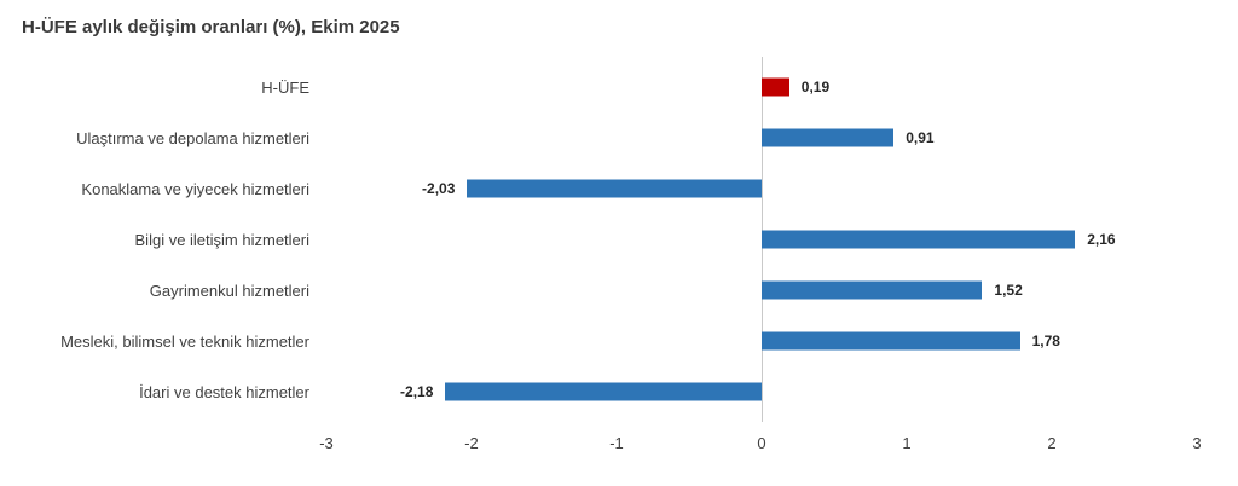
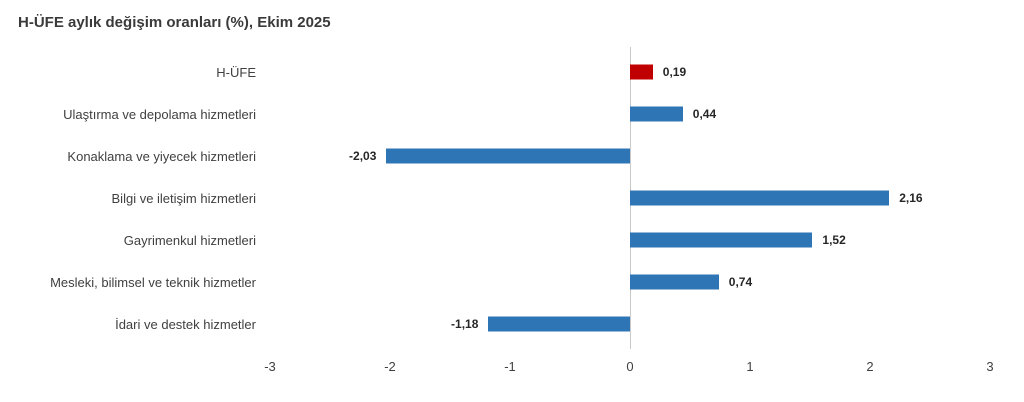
Ulaştırma ve depolama hizmetleri: 0,91 -> 0,44
Mesleki, bilimsel ve teknik hizmetler: 1,78 -> 0,74
İdari ve destek hizmetler: -2,18 -> -1,18
